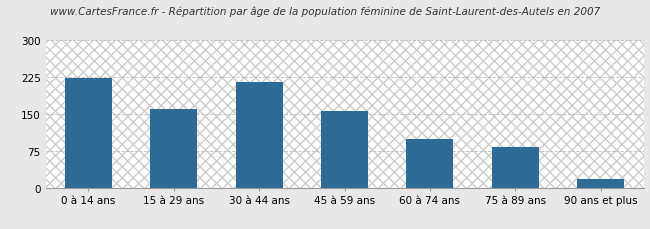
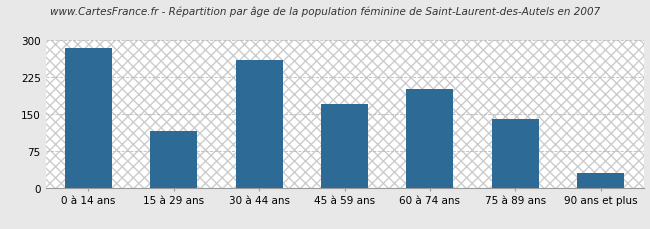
0 à 14 ans: 224 -> 285
15 à 29 ans: 160 -> 115
30 à 44 ans: 215 -> 260
45 à 59 ans: 157 -> 170
60 à 74 ans: 100 -> 200
75 à 89 ans: 82 -> 140
90 ans et plus: 17 -> 30
